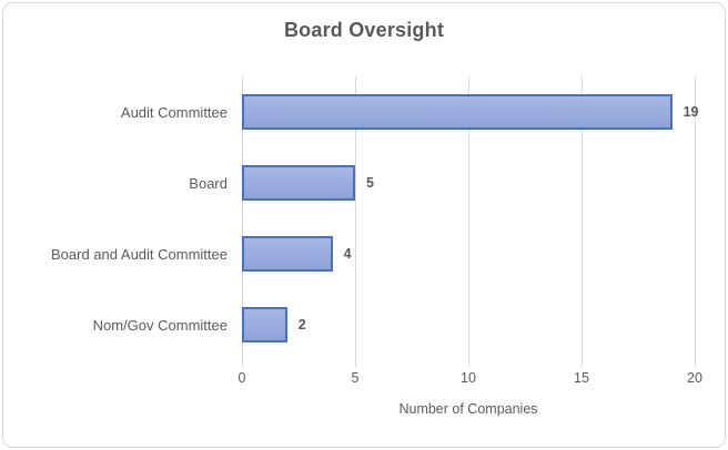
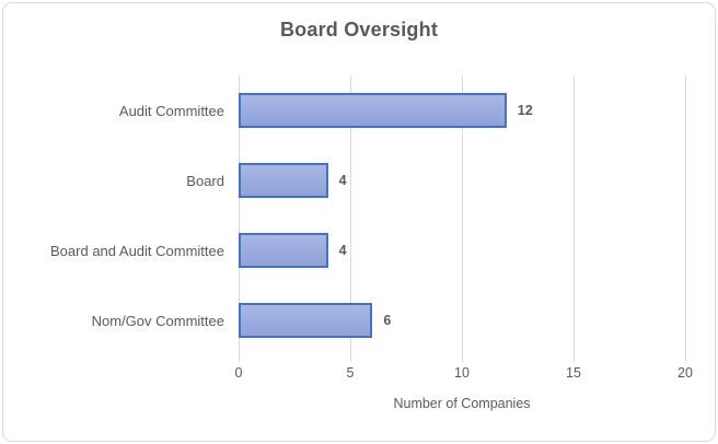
Audit Committee: 19 -> 12
Board: 5 -> 4
Nom/Gov Committee: 2 -> 6
